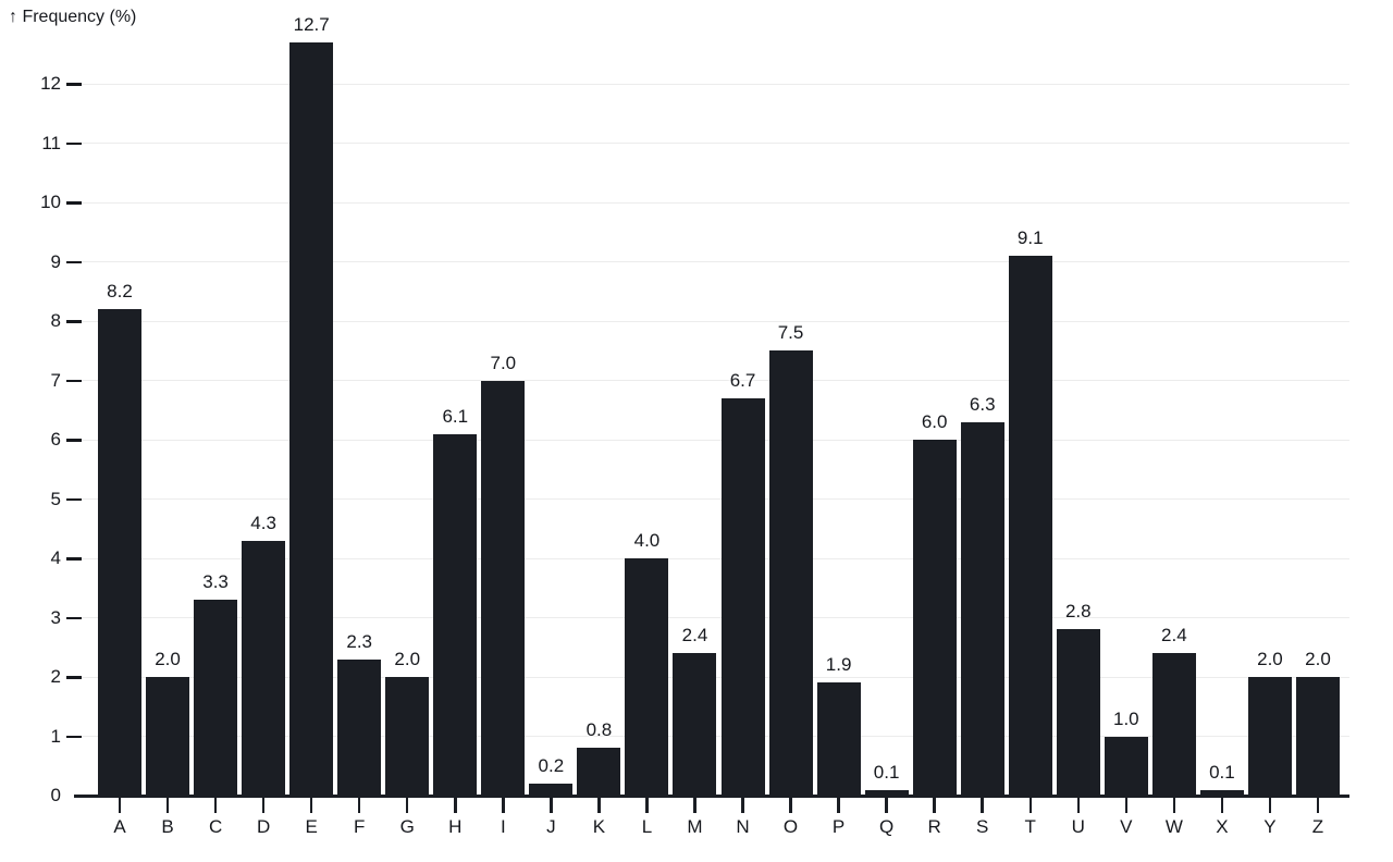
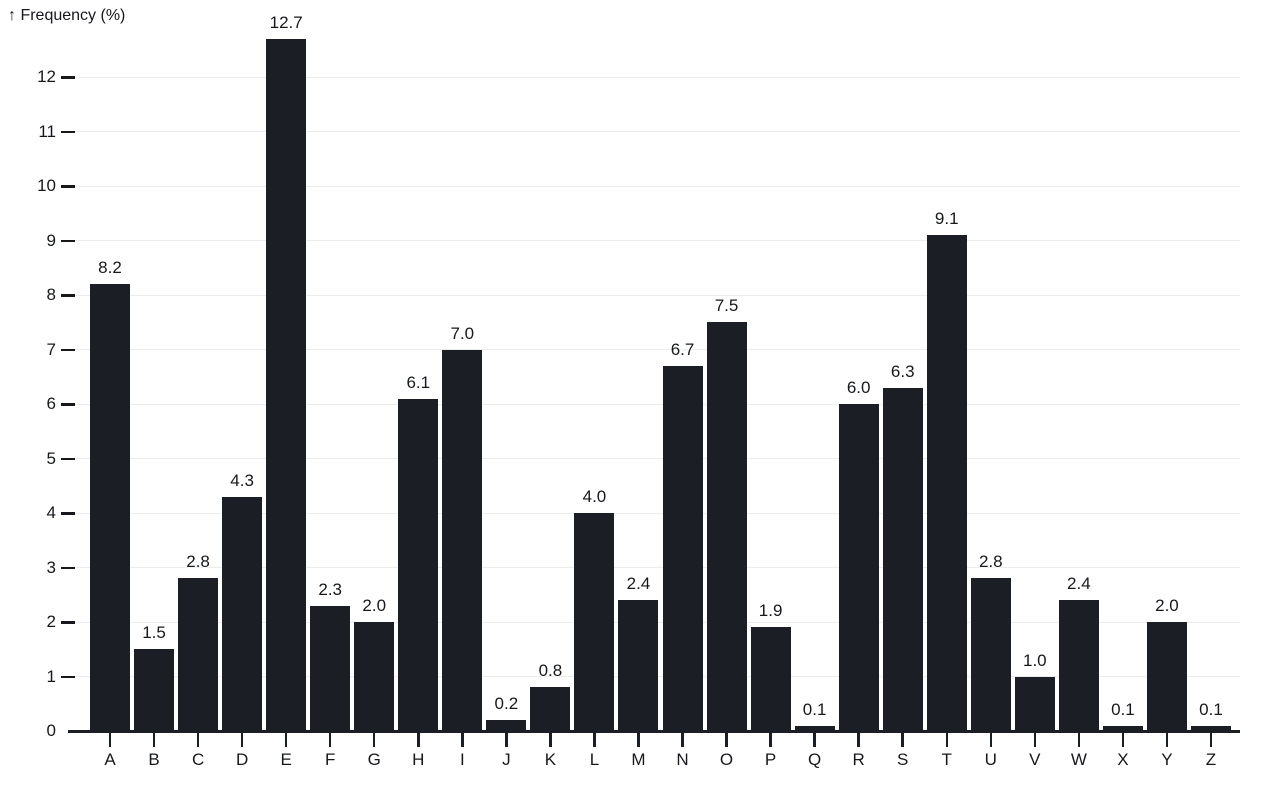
B: 2.0 -> 1.5
C: 3.3 -> 2.8
Z: 2.0 -> 0.1
